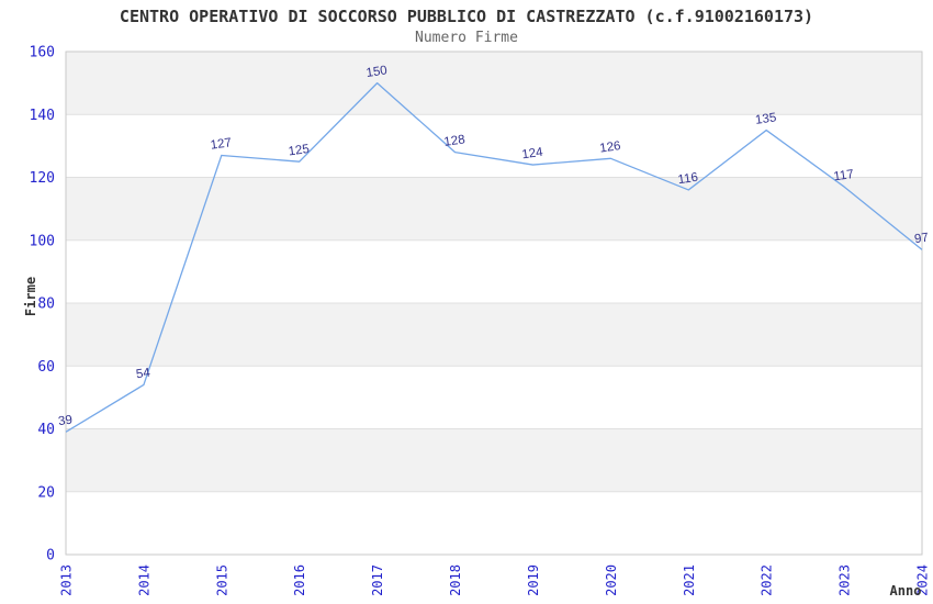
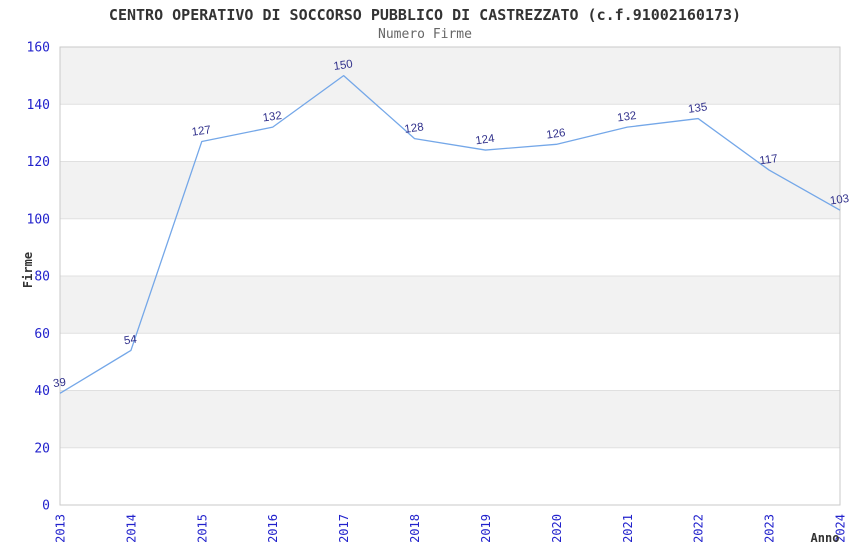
2016: 125 -> 132
2021: 116 -> 132
2024: 97 -> 103
